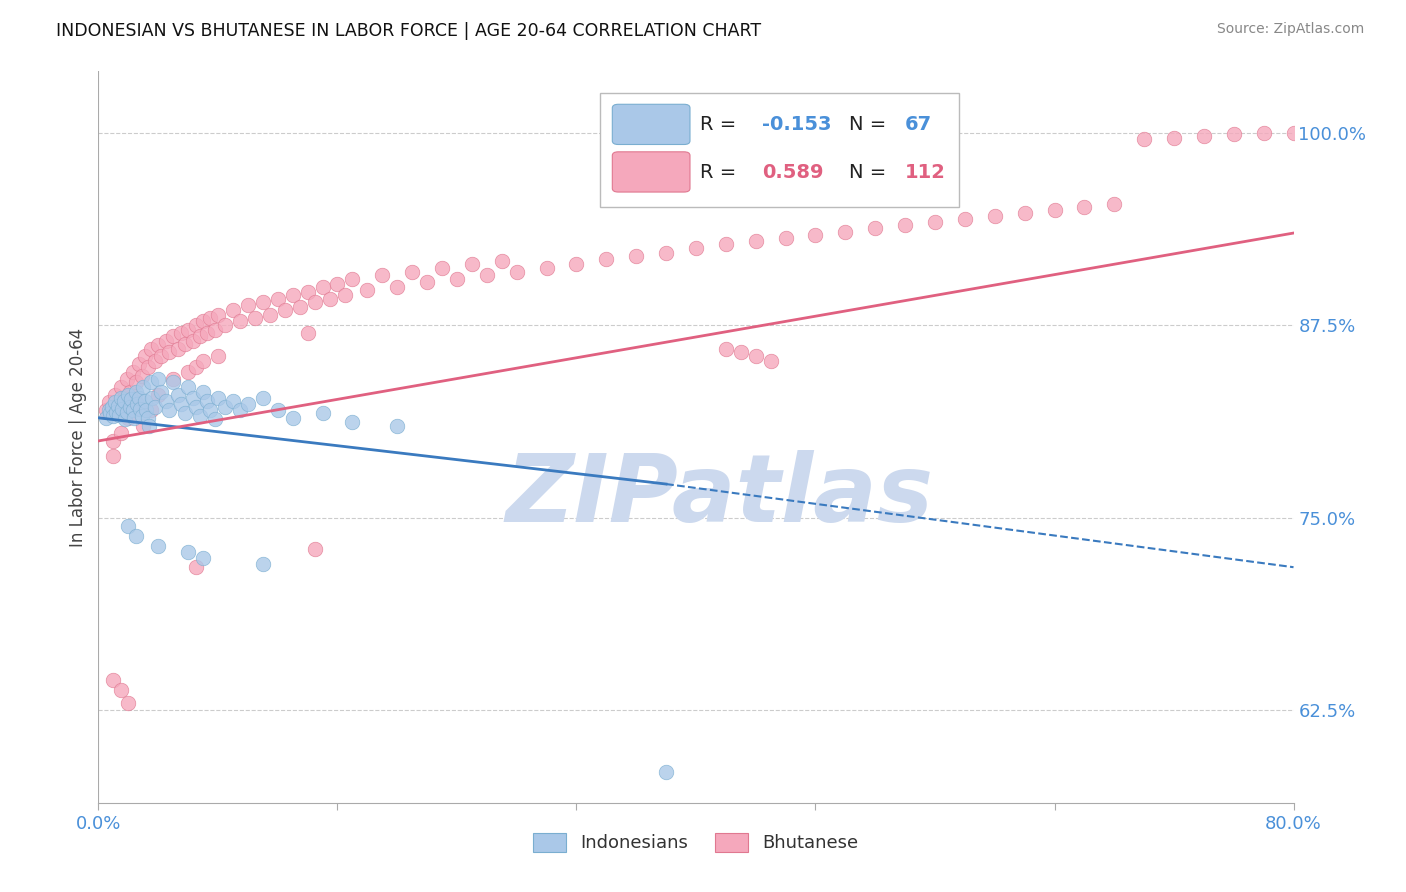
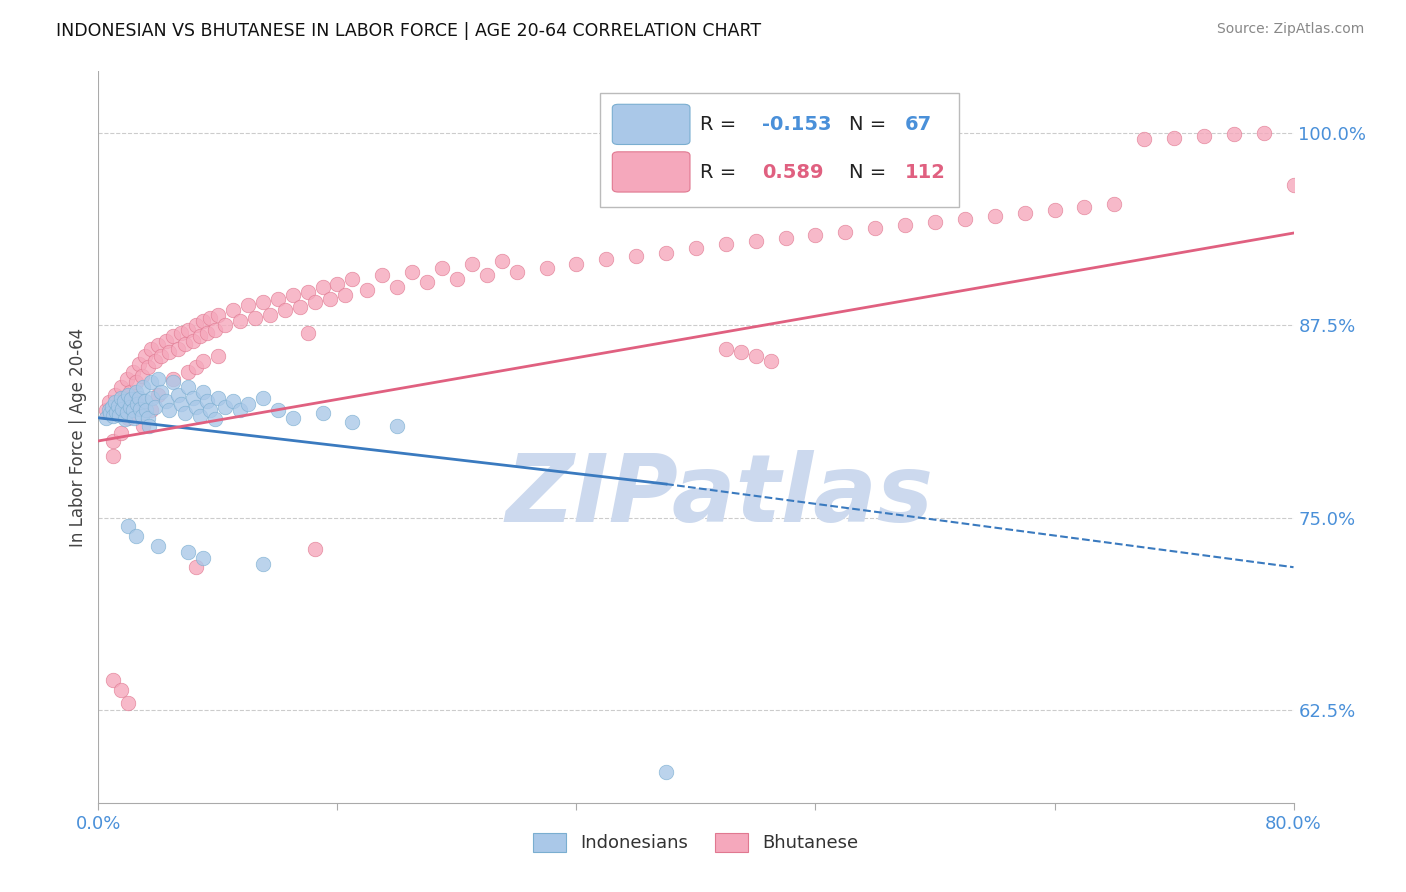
Bhutanese/80.0%: 100.0% -> 96.6%
